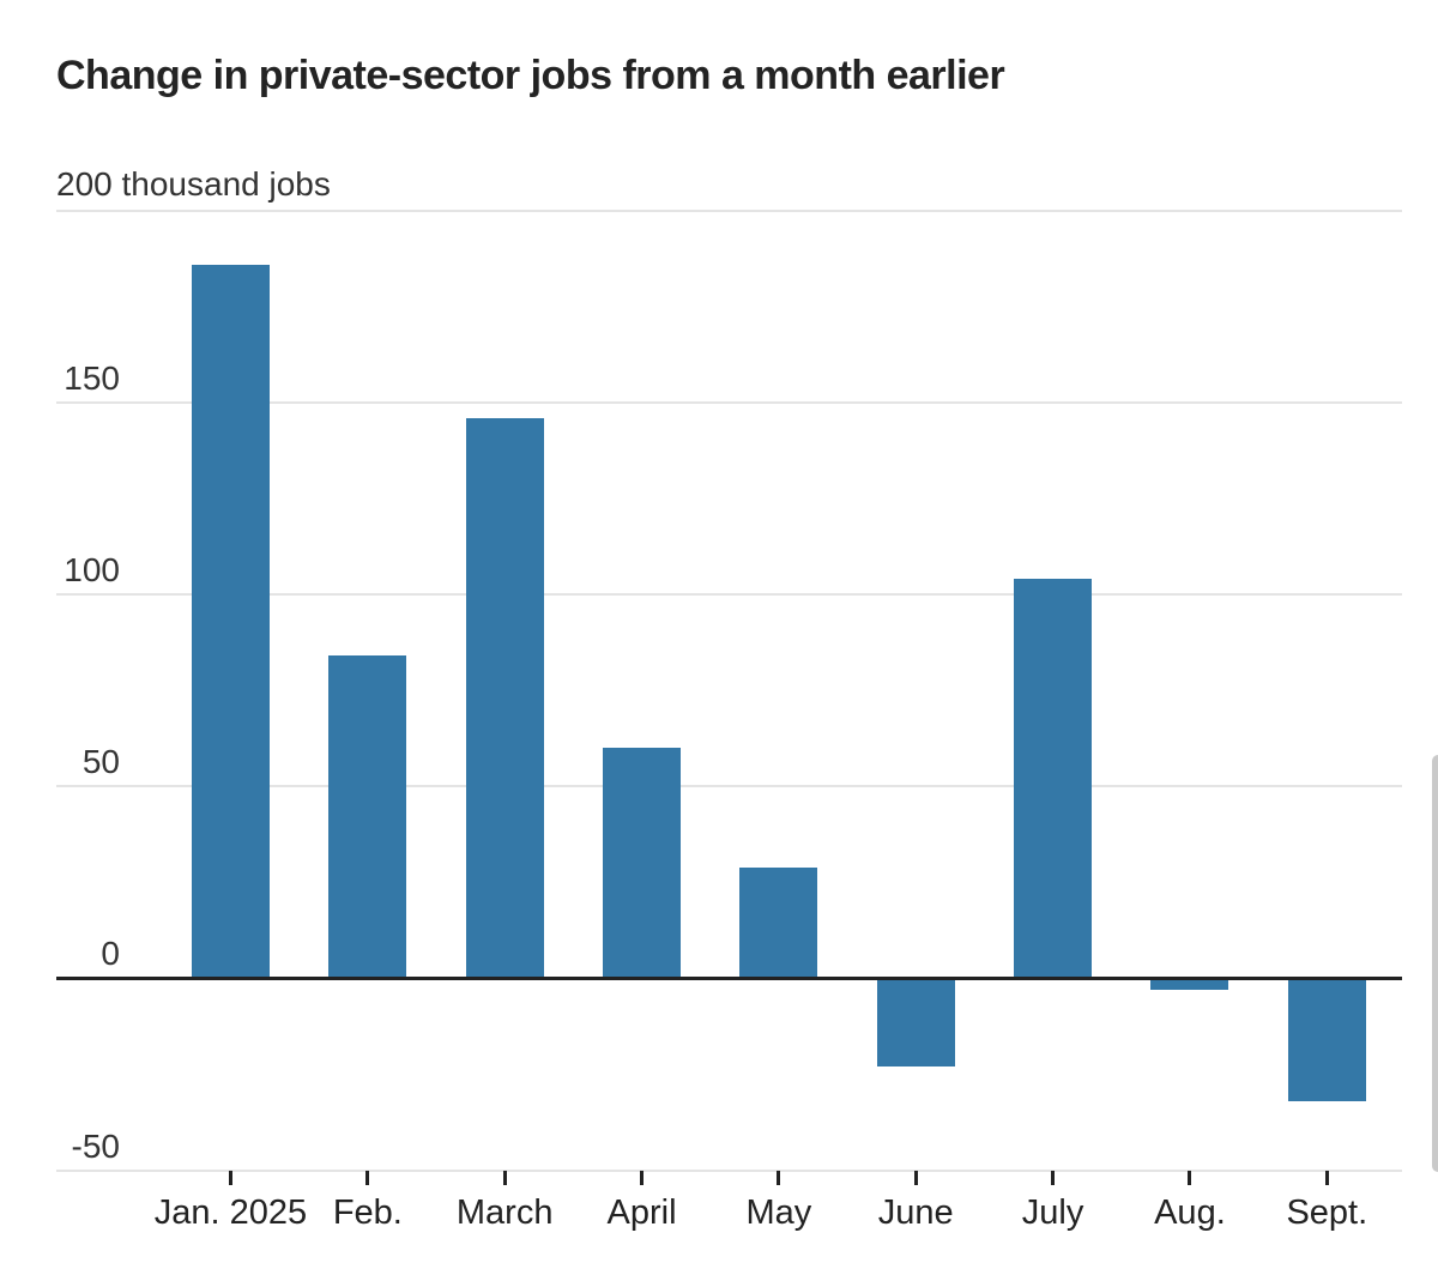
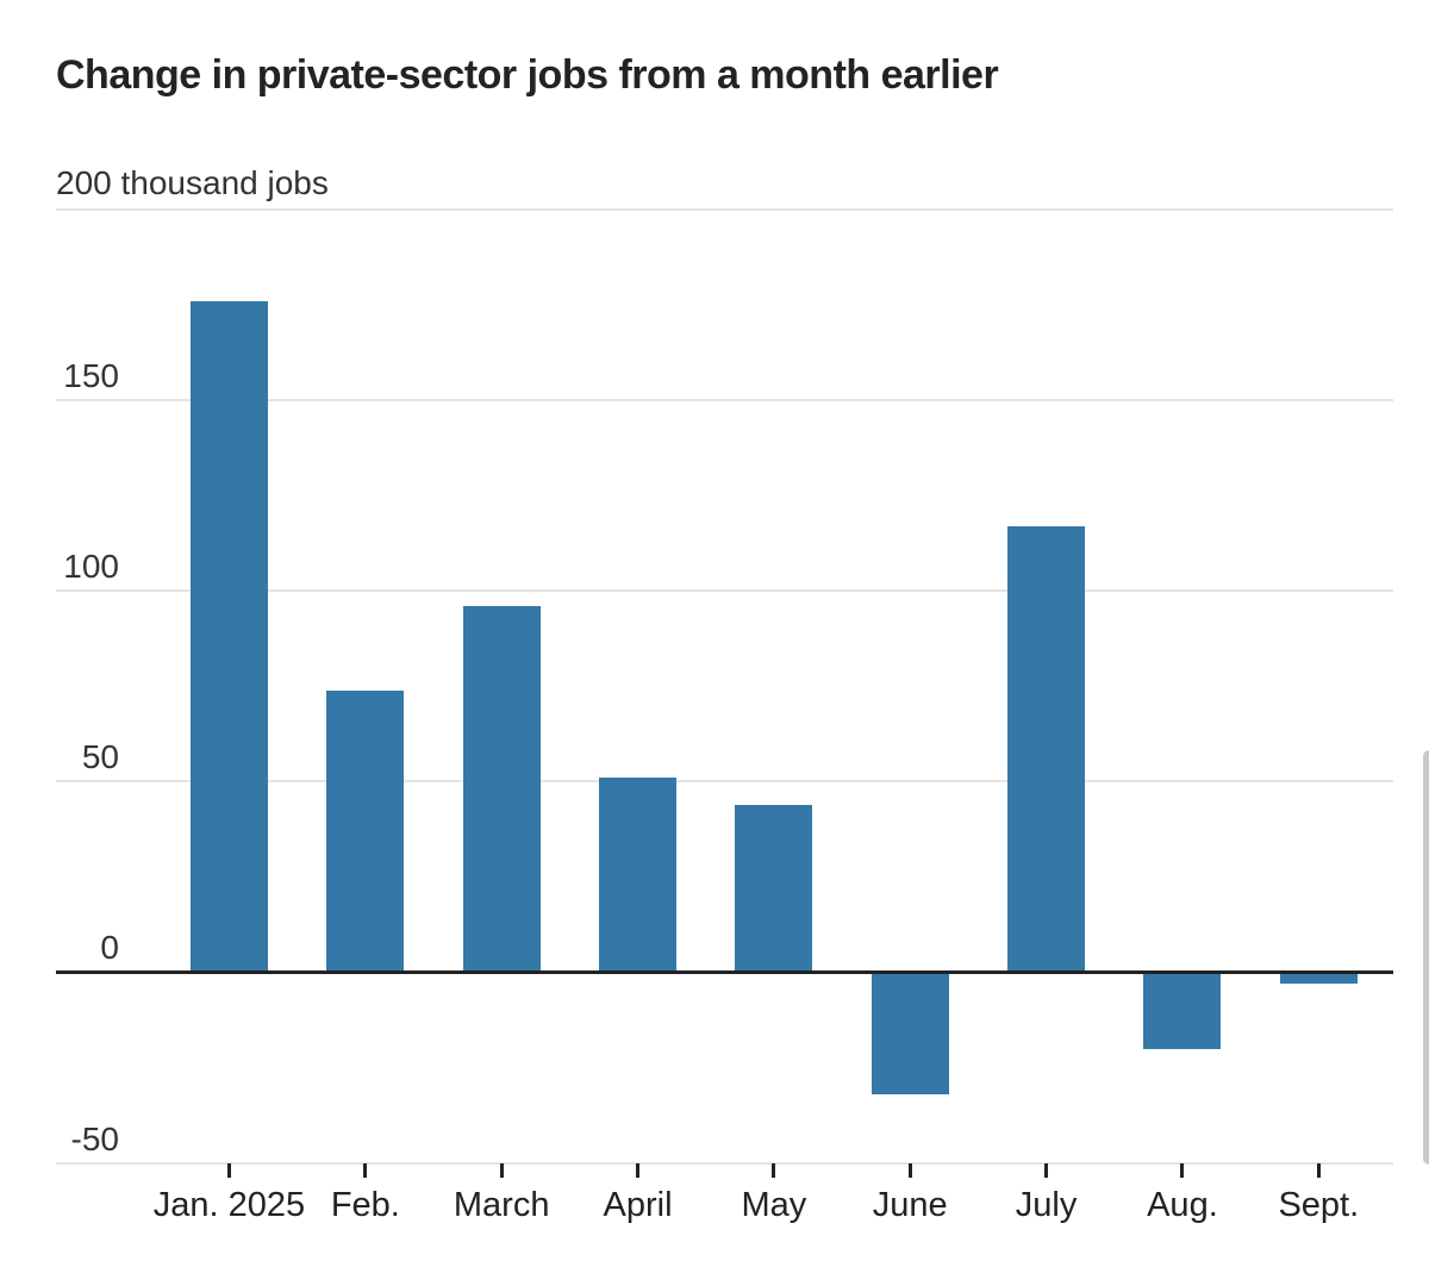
Jan. 2025: 186 -> 176
Feb.: 84 -> 74
March: 146 -> 96
April: 60 -> 51
May: 29 -> 44
June: -23 -> -32
July: 104 -> 117
Aug.: -3 -> -20
Sept.: -32 -> -3
